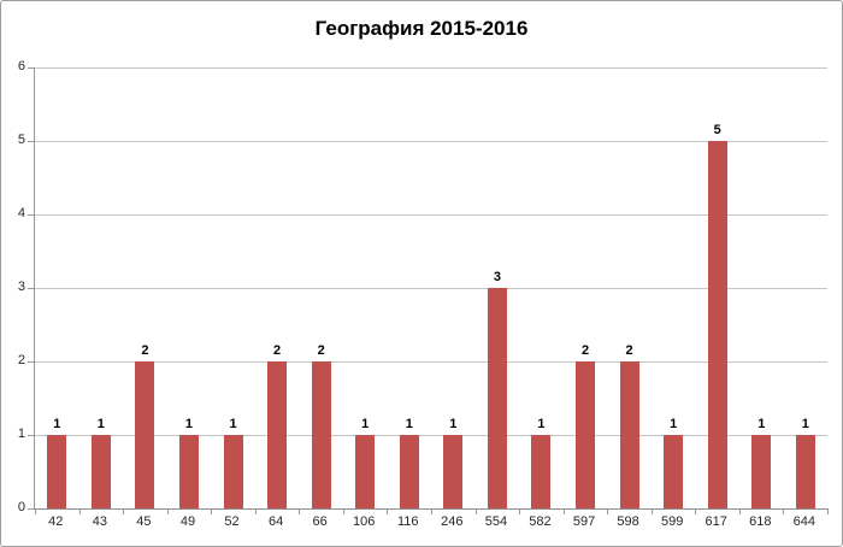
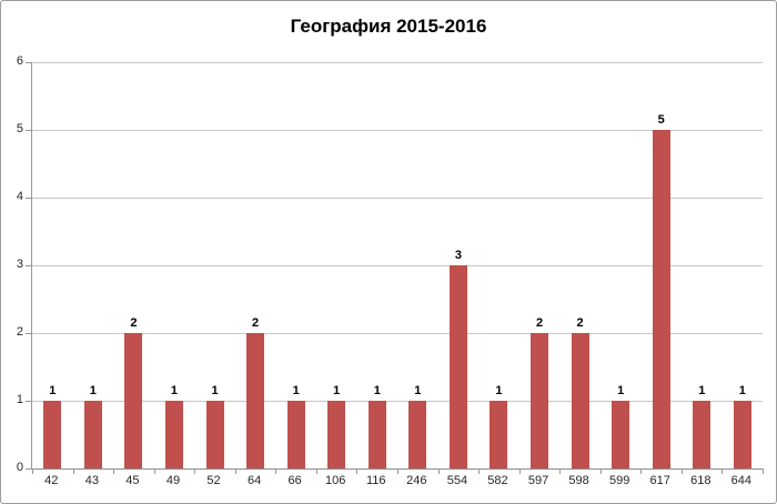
66: 2 -> 1
